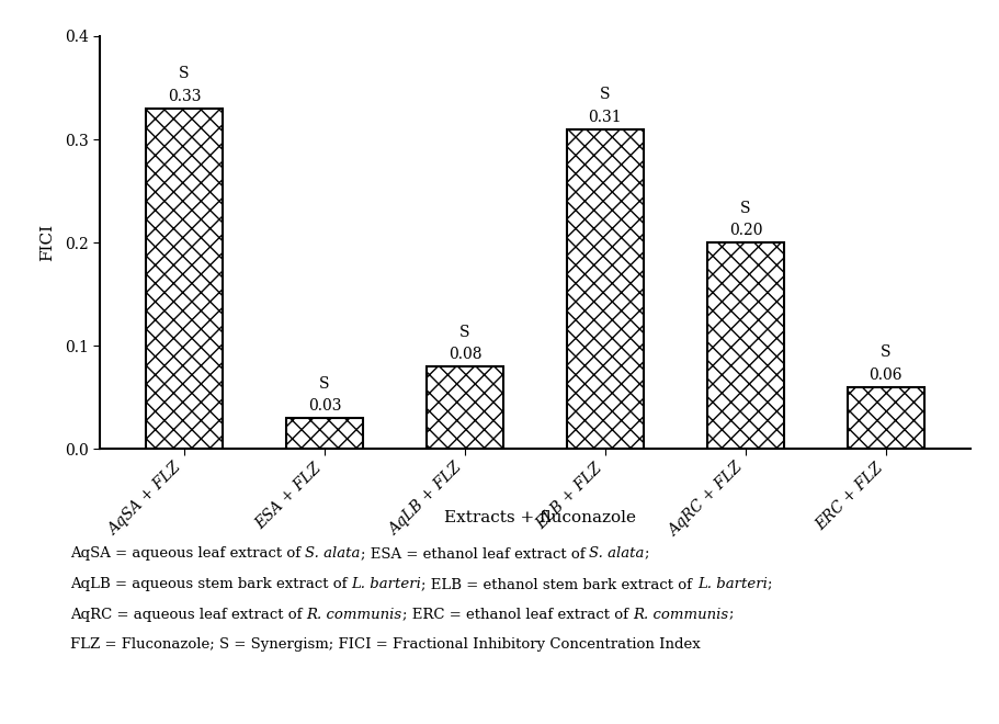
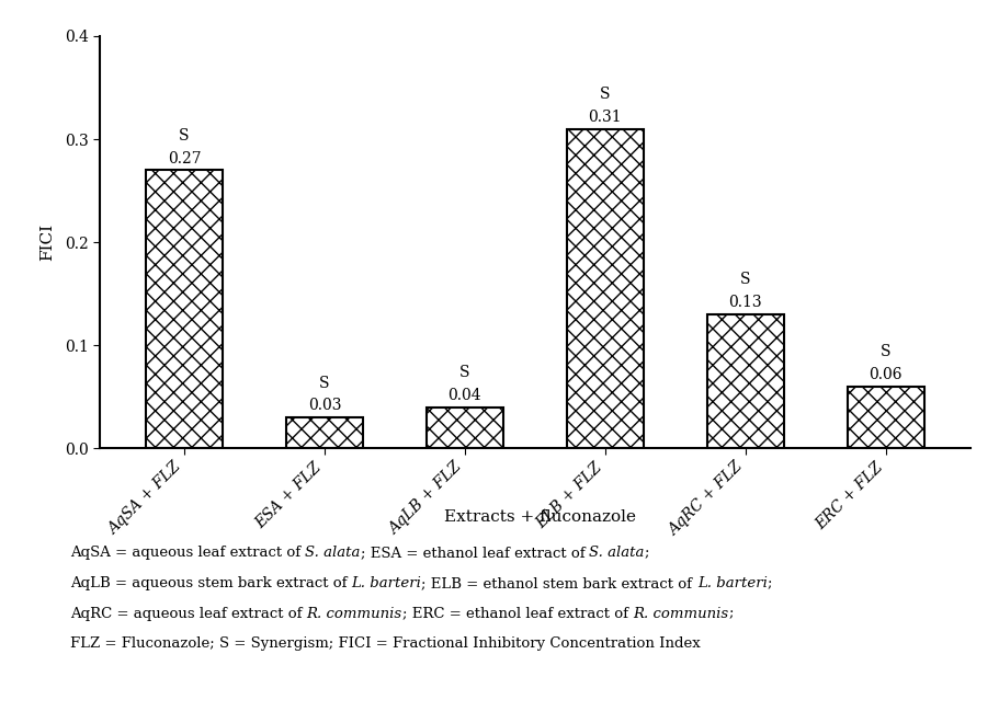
AqSA + FLZ: 0.33 -> 0.27
AqLB + FLZ: 0.08 -> 0.04
AqRC + FLZ: 0.20 -> 0.13
